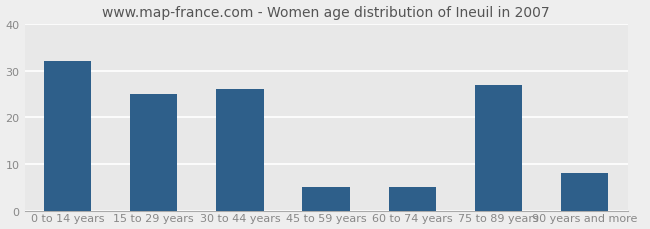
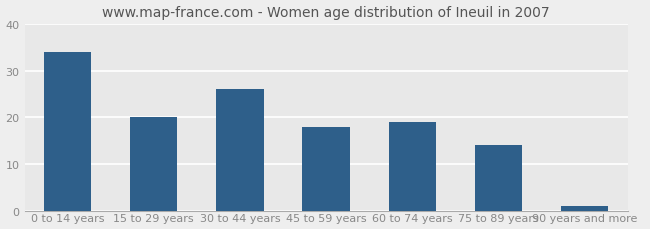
0 to 14 years: 32 -> 34
15 to 29 years: 25 -> 20
45 to 59 years: 5 -> 18
60 to 74 years: 5 -> 19
75 to 89 years: 27 -> 14
90 years and more: 8 -> 1
